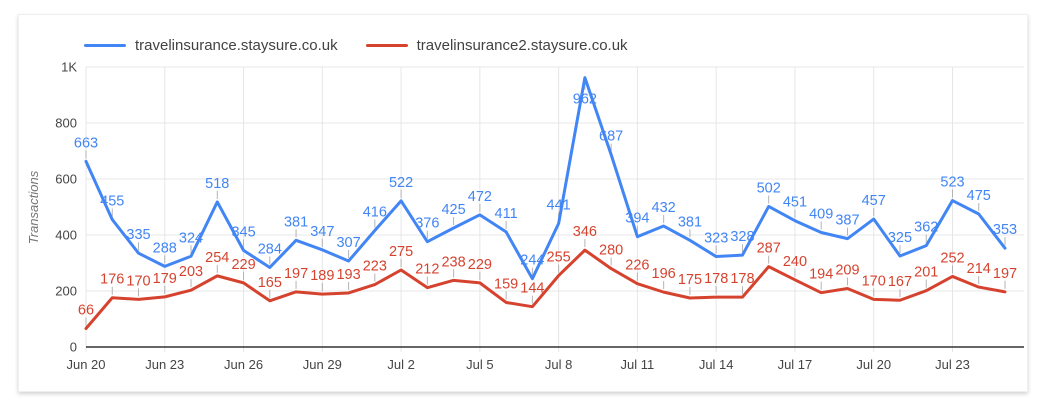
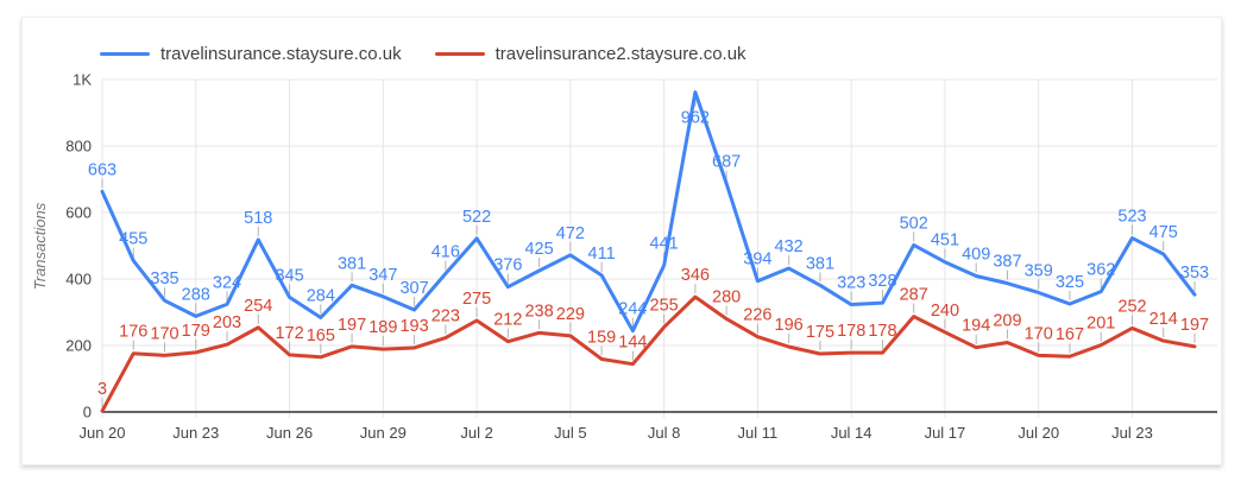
travelinsurance2.staysure.co.uk/Jun 20: 66 -> 3
travelinsurance2.staysure.co.uk/Jun 26: 229 -> 172
travelinsurance.staysure.co.uk/Jul 20: 457 -> 359
